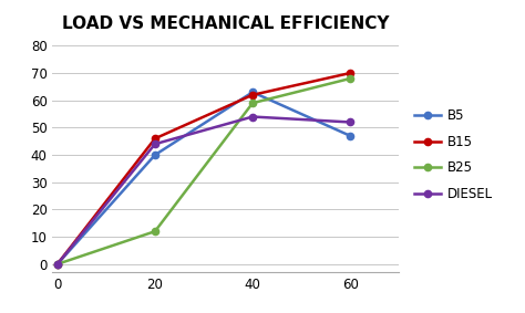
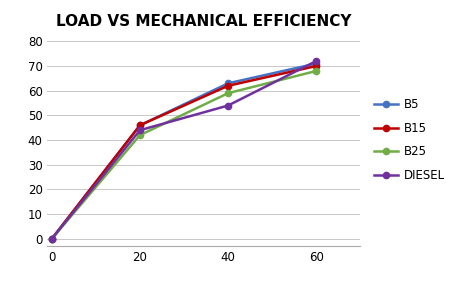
B5/20: 40 -> 46
B25/20: 12 -> 42
B5/60: 47 -> 71
DIESEL/60: 52 -> 72
